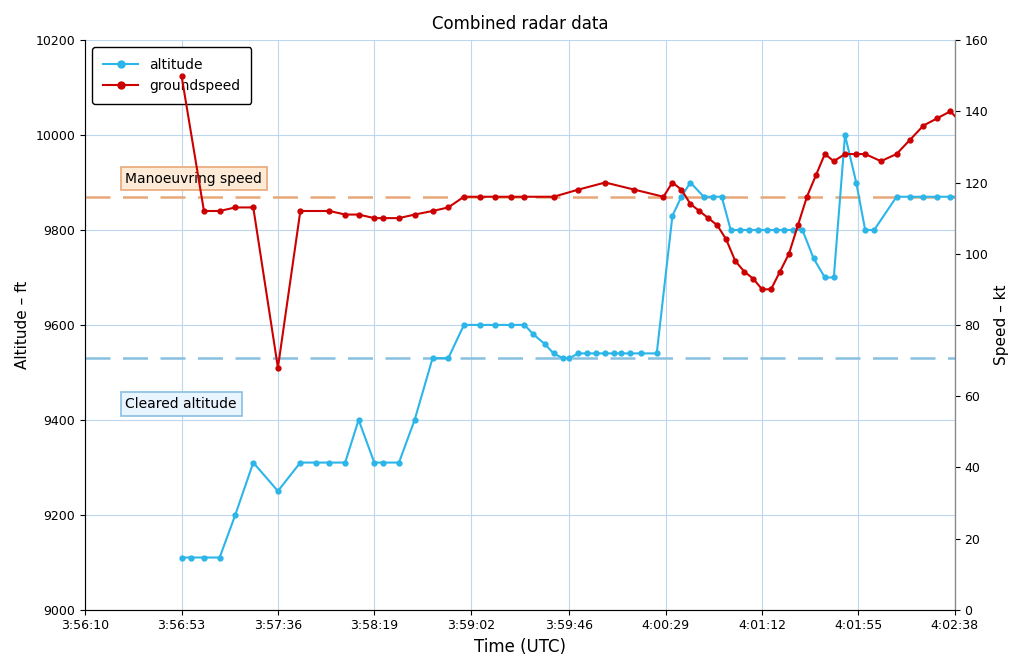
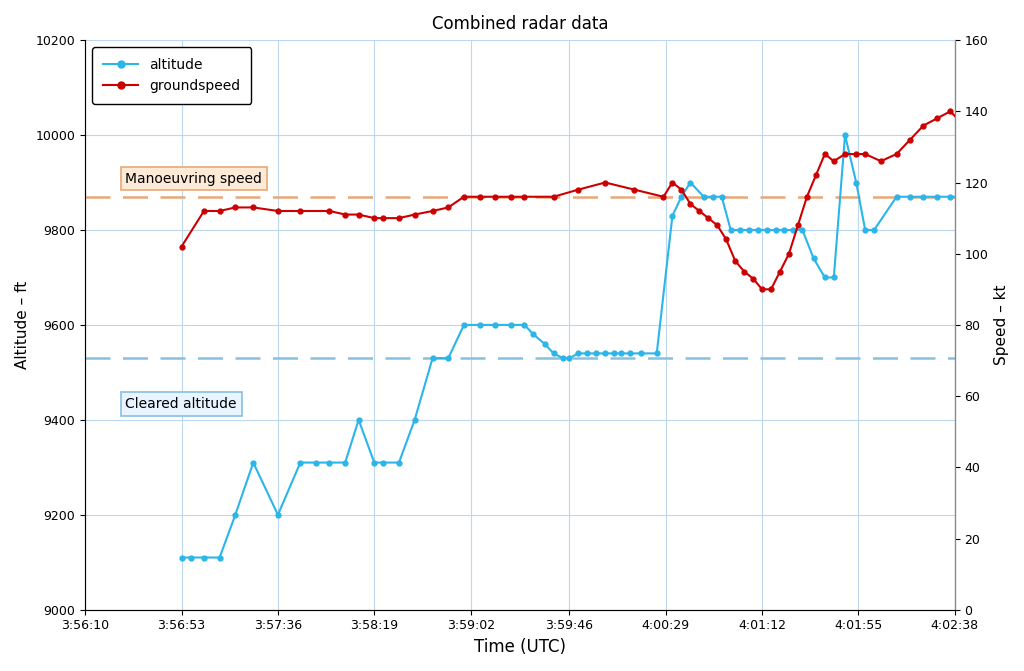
groundspeed/3:56:53: 150 -> 102
altitude/3:57:36: 9250 -> 9200
groundspeed/3:57:36: 68 -> 112
